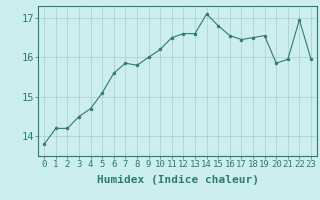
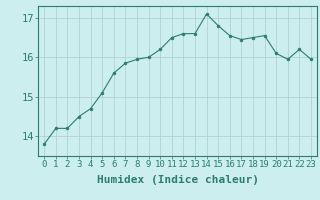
8: 15.80 -> 15.95
20: 15.85 -> 16.10
22: 16.95 -> 16.20
